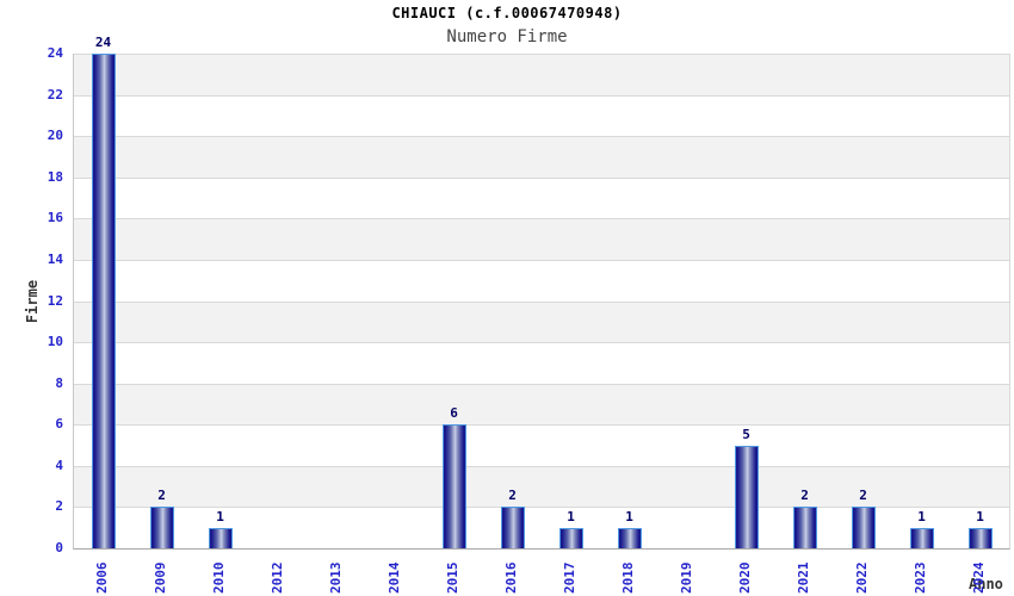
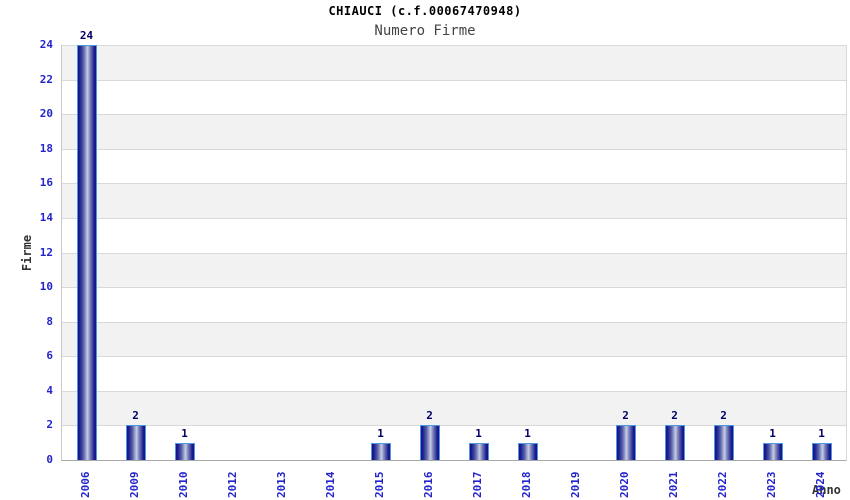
2015: 6 -> 1
2020: 5 -> 2
